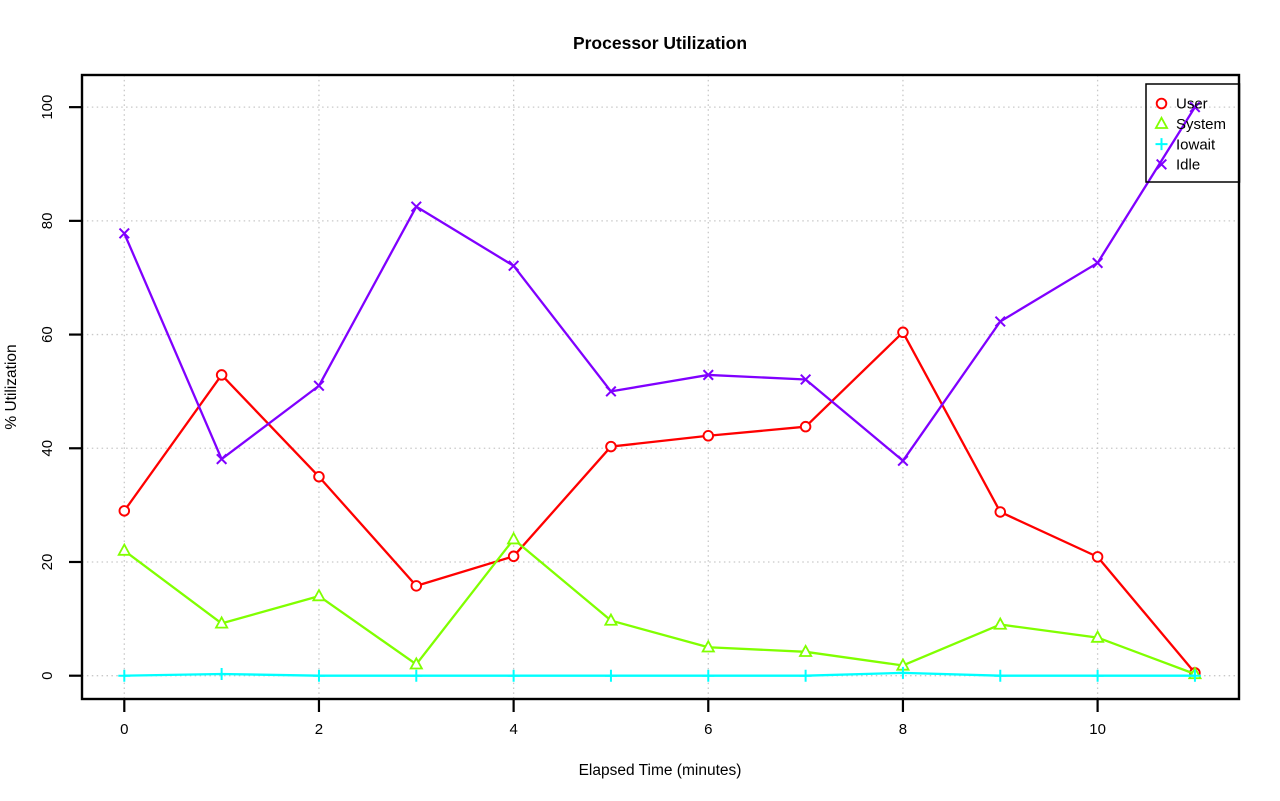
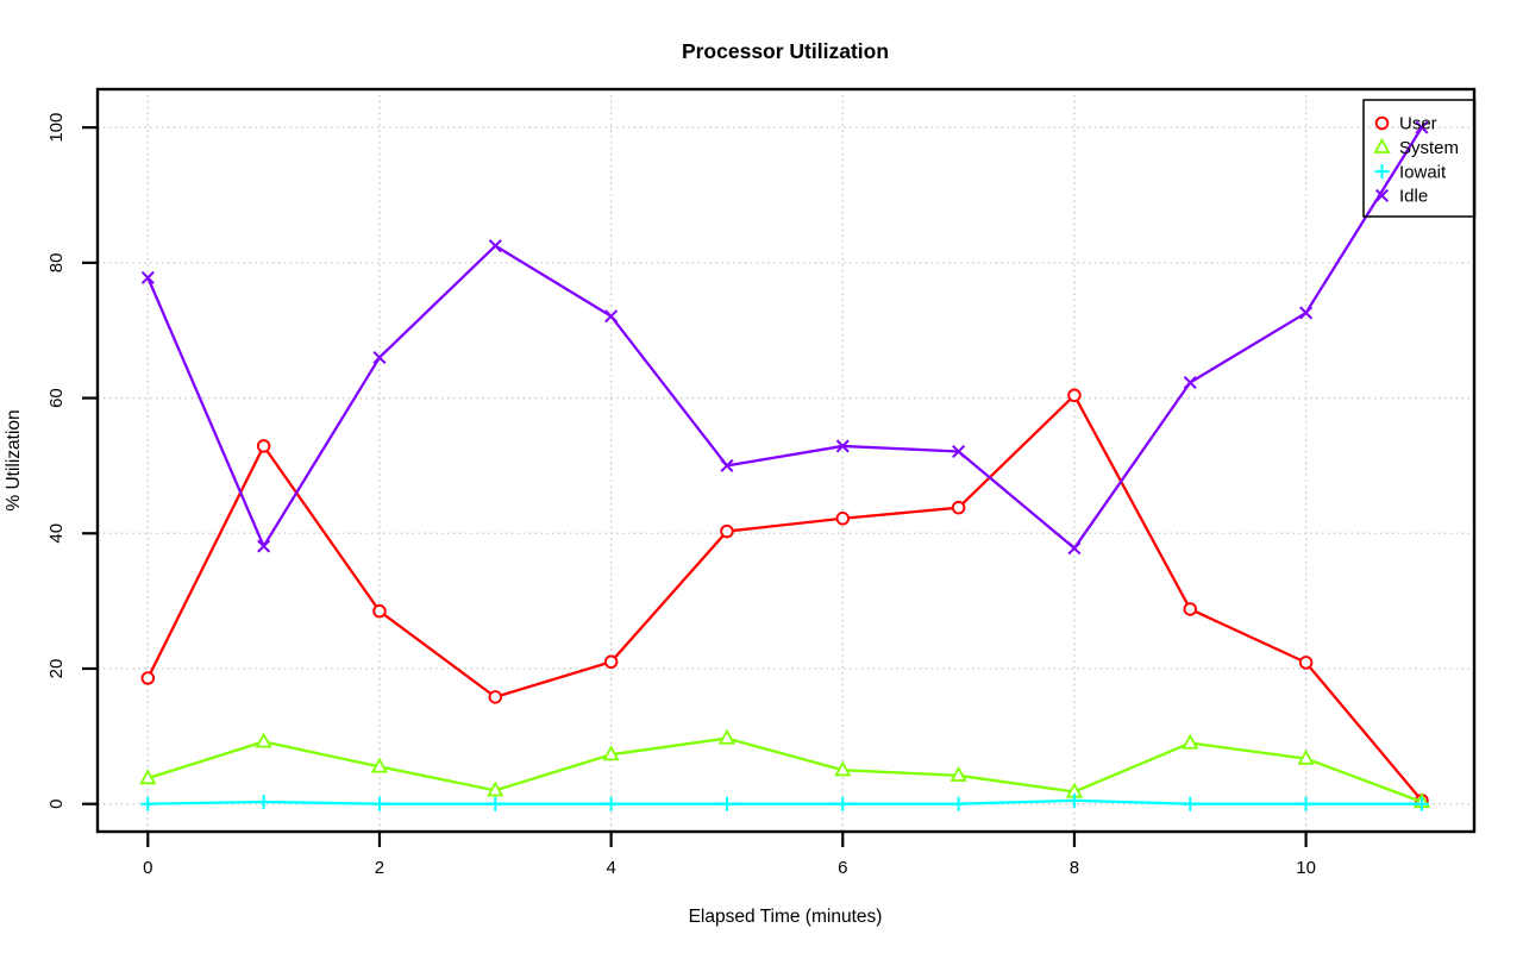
User/0: 29 -> 19
System/0: 22 -> 4
User/2: 35 -> 28
System/2: 14 -> 6
Idle/2: 51 -> 66
System/4: 24 -> 7
